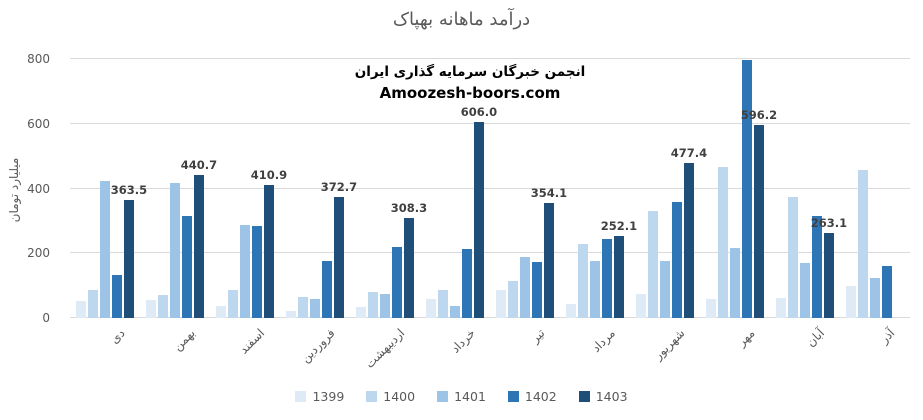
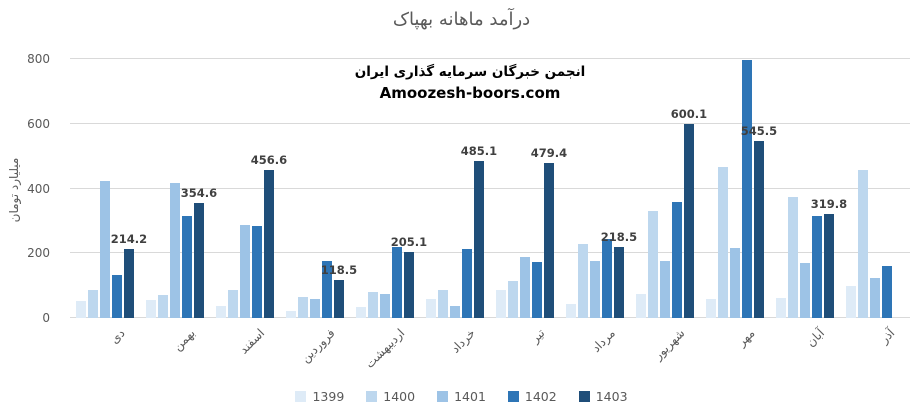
1403/دی: 363.5 -> 214.2
1403/بهمن: 440.7 -> 354.6
1403/اسفند: 410.9 -> 456.6
1403/فروردین: 372.7 -> 118.5
1403/اردیبهشت: 308.3 -> 205.1
1403/خرداد: 606.0 -> 485.1
1403/تیر: 354.1 -> 479.4
1403/مرداد: 252.1 -> 218.5
1403/شهریور: 477.4 -> 600.1
1403/مهر: 596.2 -> 545.5
1403/آبان: 263.1 -> 319.8
